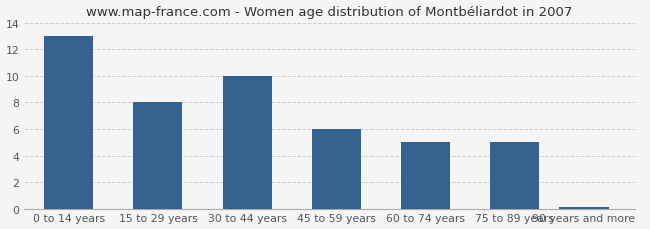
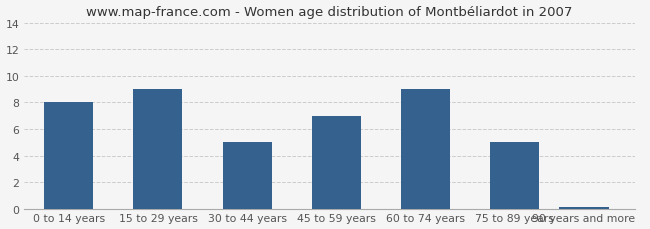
0 to 14 years: 13.0 -> 8.0
15 to 29 years: 8.0 -> 9.0
30 to 44 years: 10.0 -> 5.0
45 to 59 years: 6.0 -> 7.0
60 to 74 years: 5.0 -> 9.0
